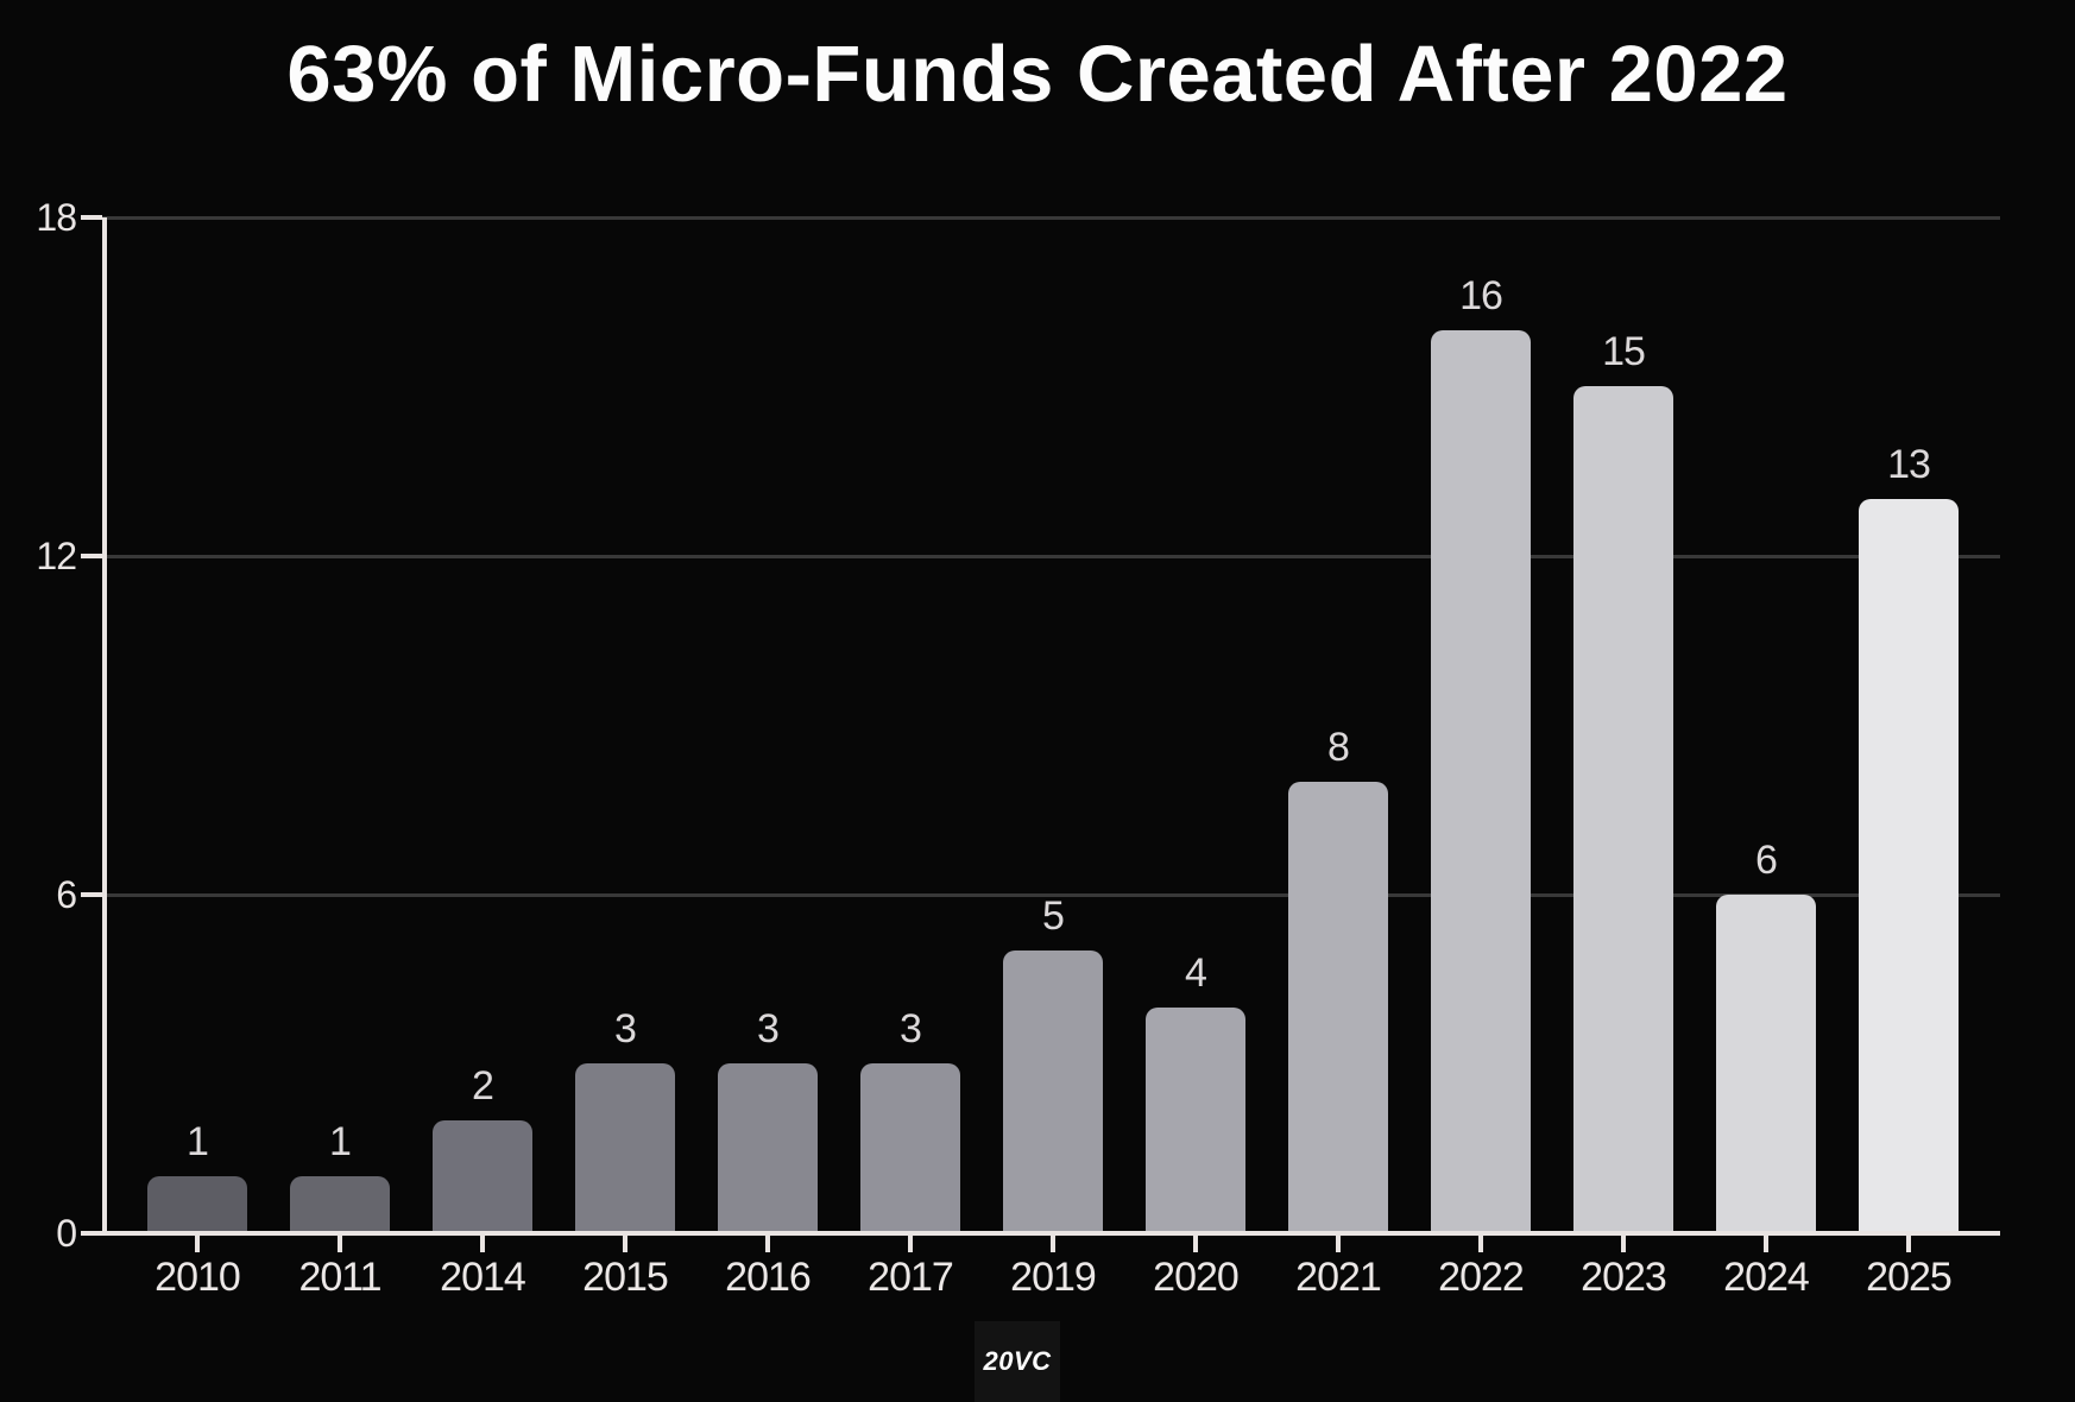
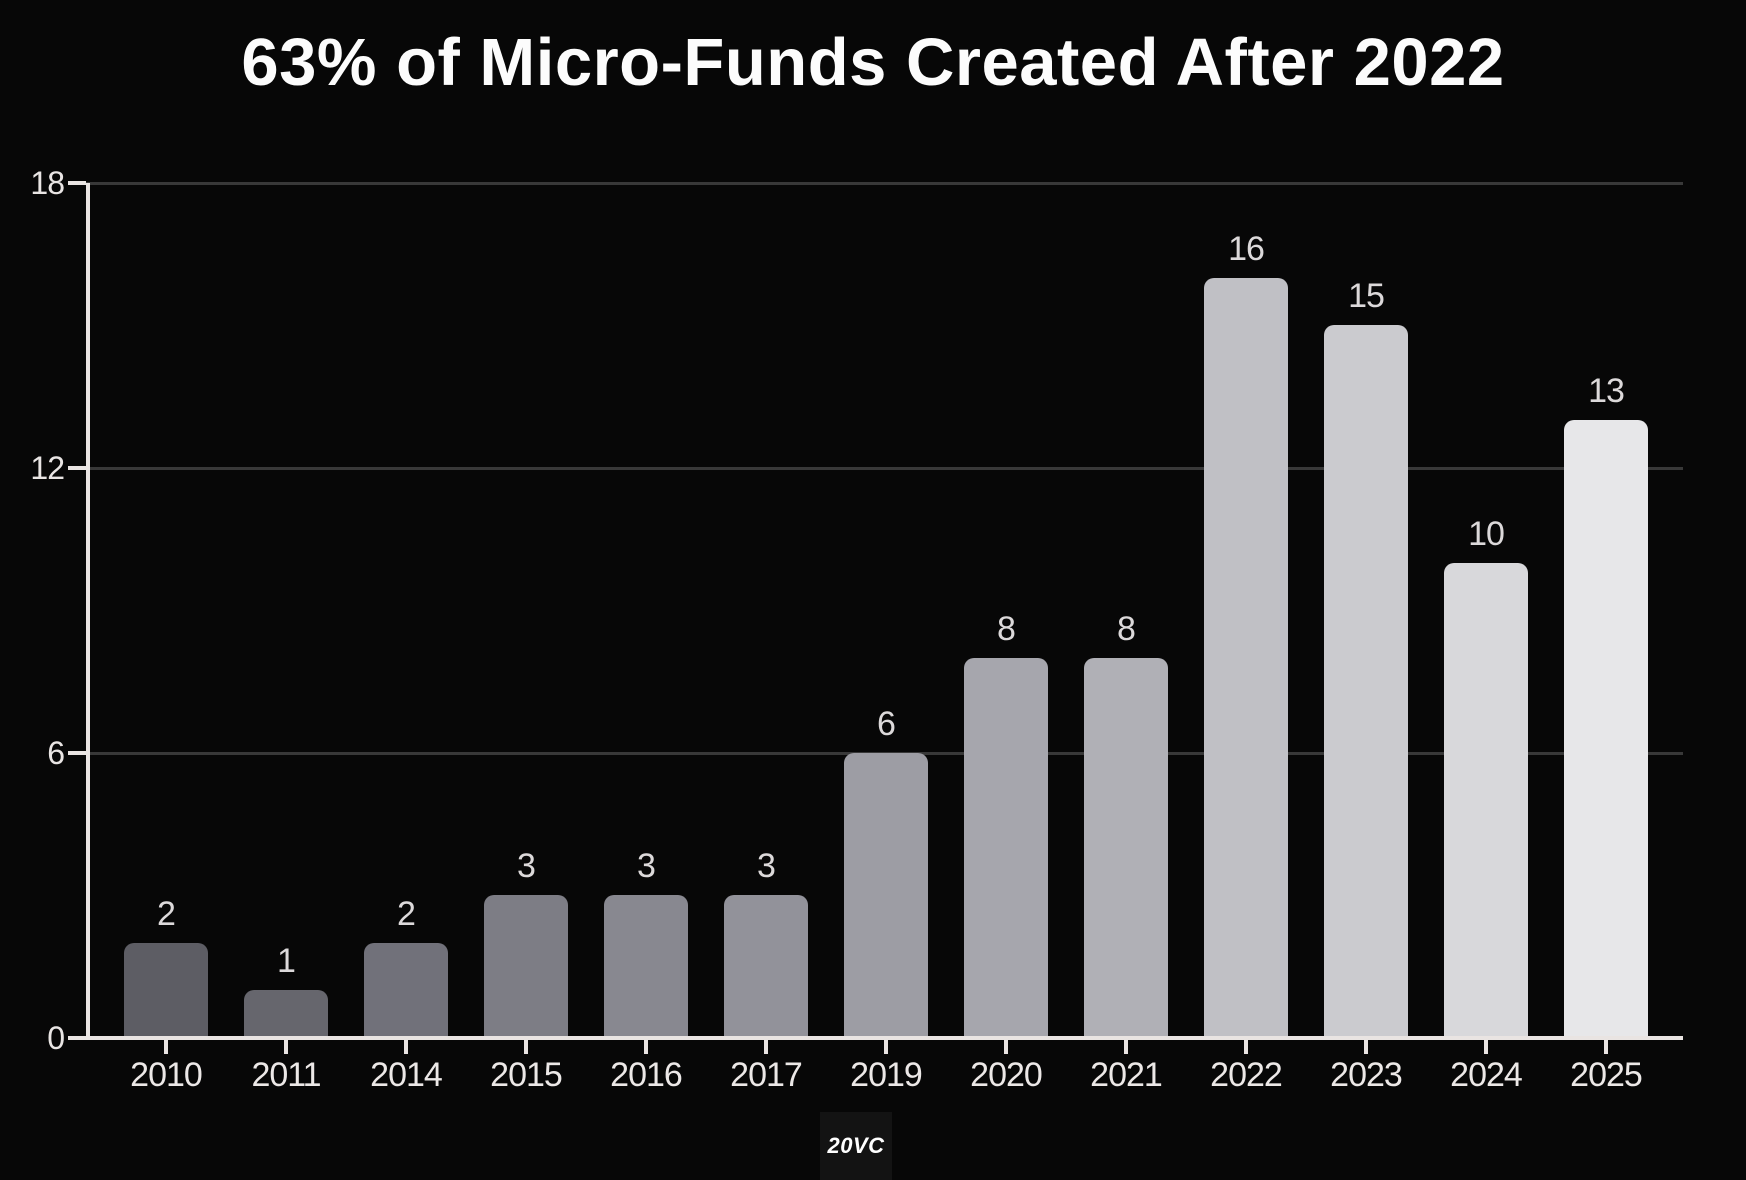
2010: 1 -> 2
2019: 5 -> 6
2020: 4 -> 8
2024: 6 -> 10
